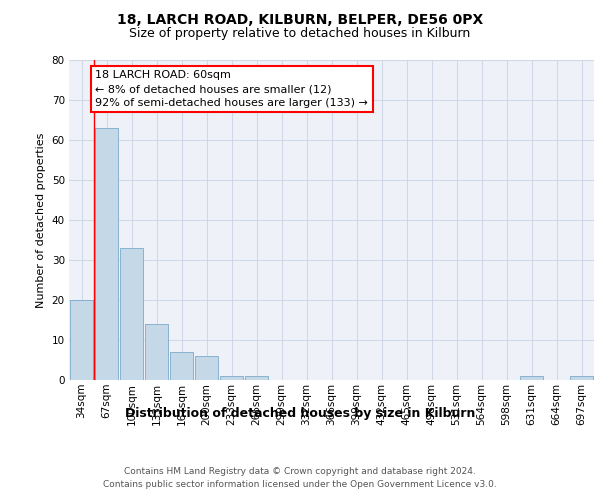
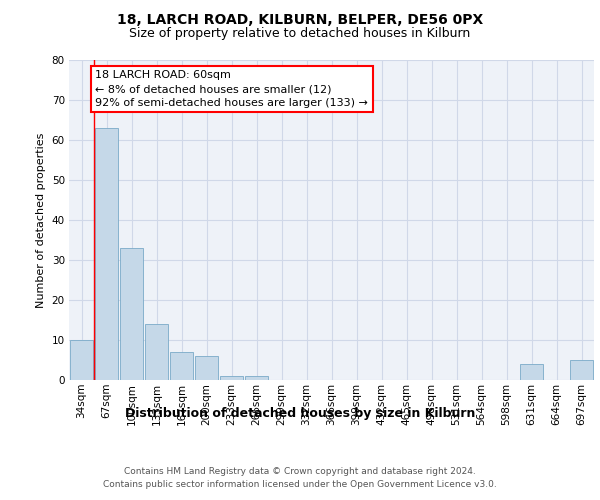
34sqm: 20 -> 10
631sqm: 1 -> 4
697sqm: 1 -> 5
